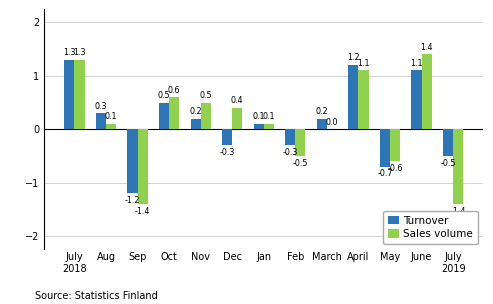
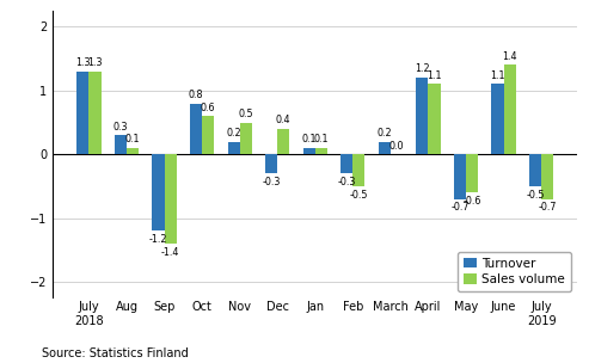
Turnover/Oct: 0.5 -> 0.8
Sales volume/July 2019: -1.4 -> -0.7
